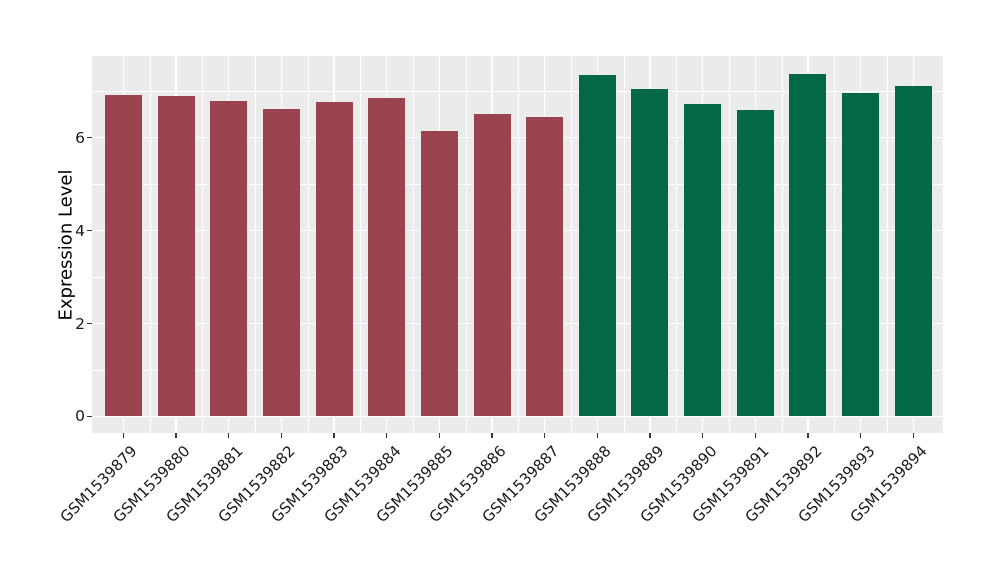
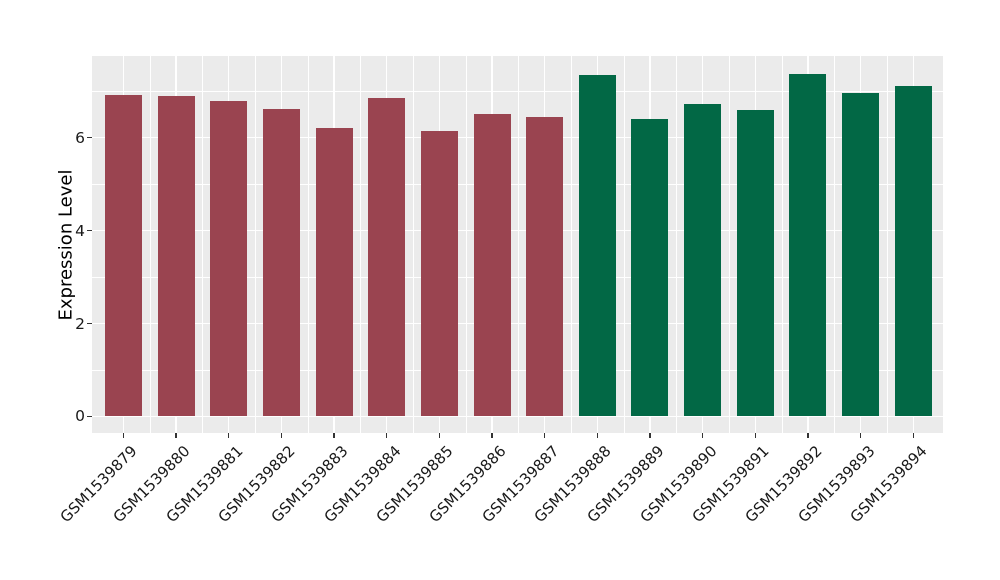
GSM1539883: 6.8 -> 6.2
GSM1539889: 7.0 -> 6.4
